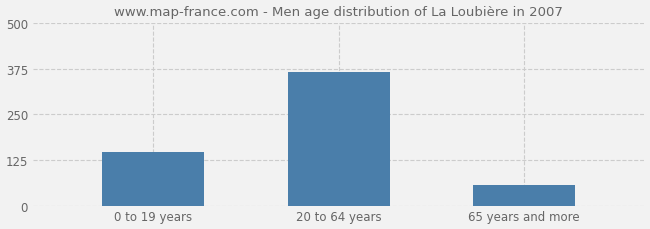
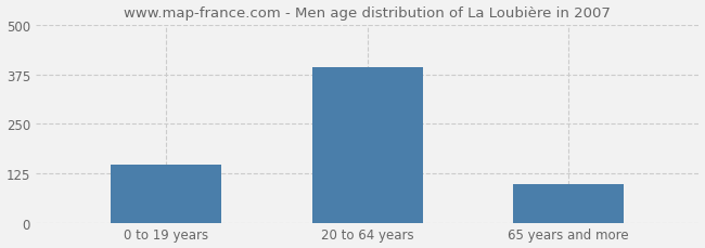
20 to 64 years: 365 -> 392
65 years and more: 55 -> 98
